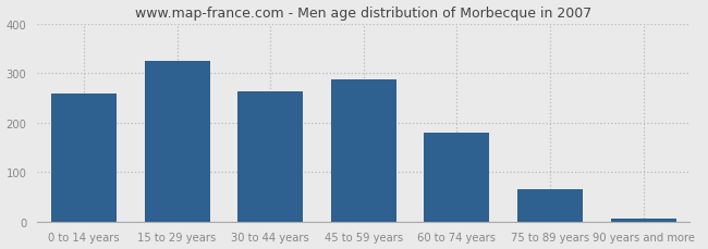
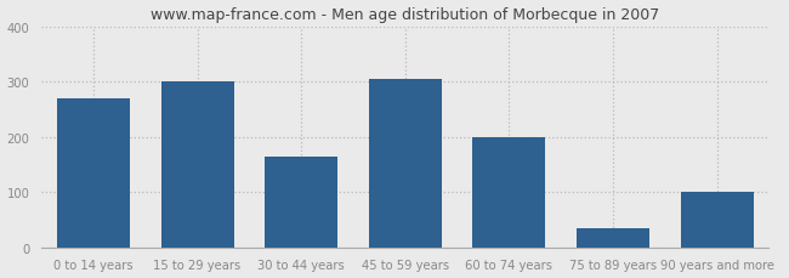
0 to 14 years: 258 -> 270
15 to 29 years: 325 -> 300
30 to 44 years: 263 -> 165
45 to 59 years: 288 -> 305
60 to 74 years: 180 -> 200
75 to 89 years: 65 -> 35
90 years and more: 5 -> 100
